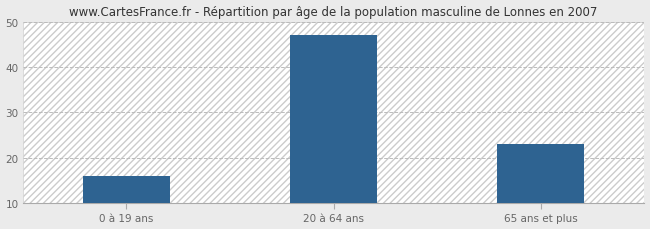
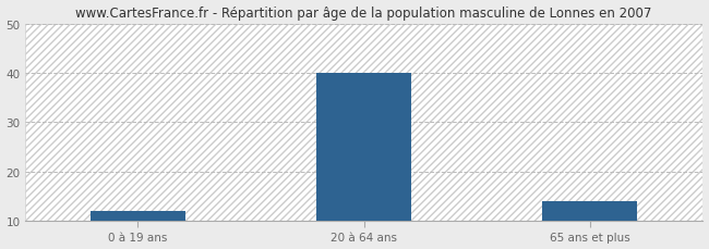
0 à 19 ans: 16 -> 12
20 à 64 ans: 47 -> 40
65 ans et plus: 23 -> 14
